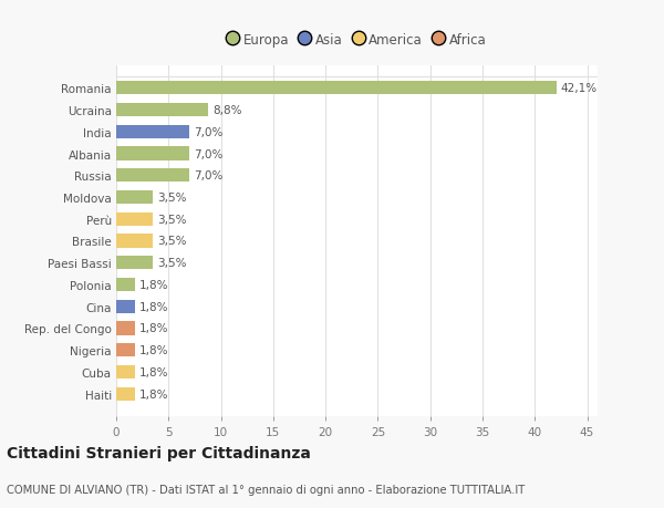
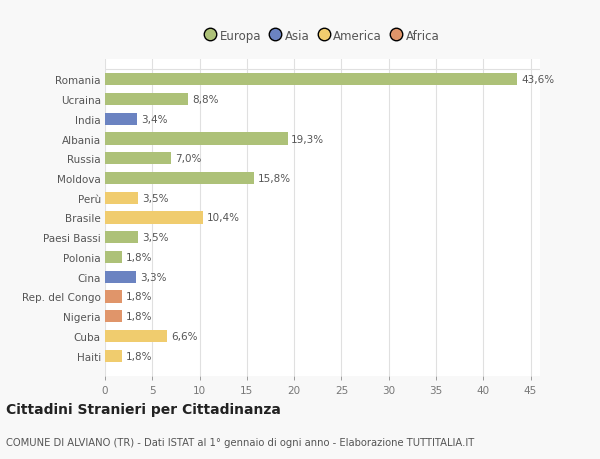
Romania: 42,1% -> 43,6%
India: 7,0% -> 3,4%
Albania: 7,0% -> 19,3%
Moldova: 3,5% -> 15,8%
Brasile: 3,5% -> 10,4%
Cina: 1,8% -> 3,3%
Cuba: 1,8% -> 6,6%
